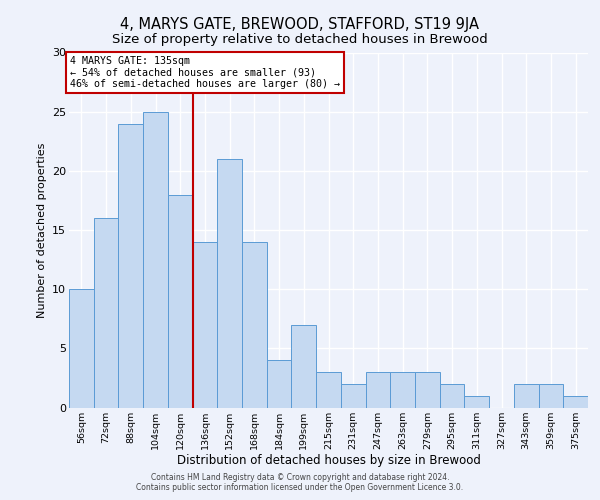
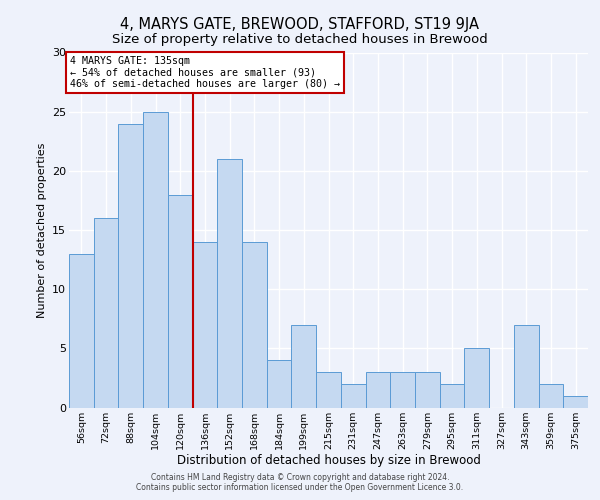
56sqm: 10 -> 13
311sqm: 1 -> 5
343sqm: 2 -> 7
